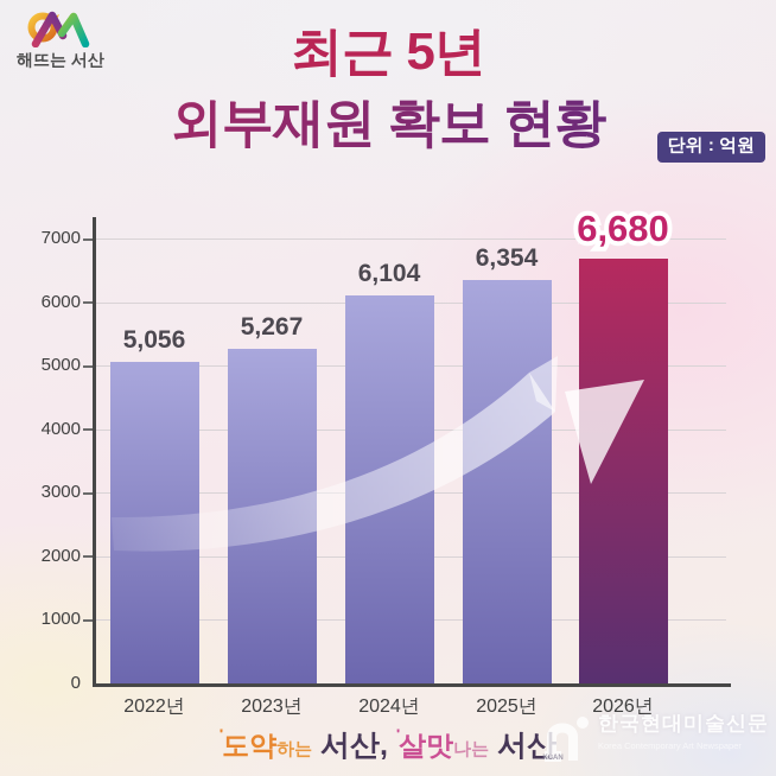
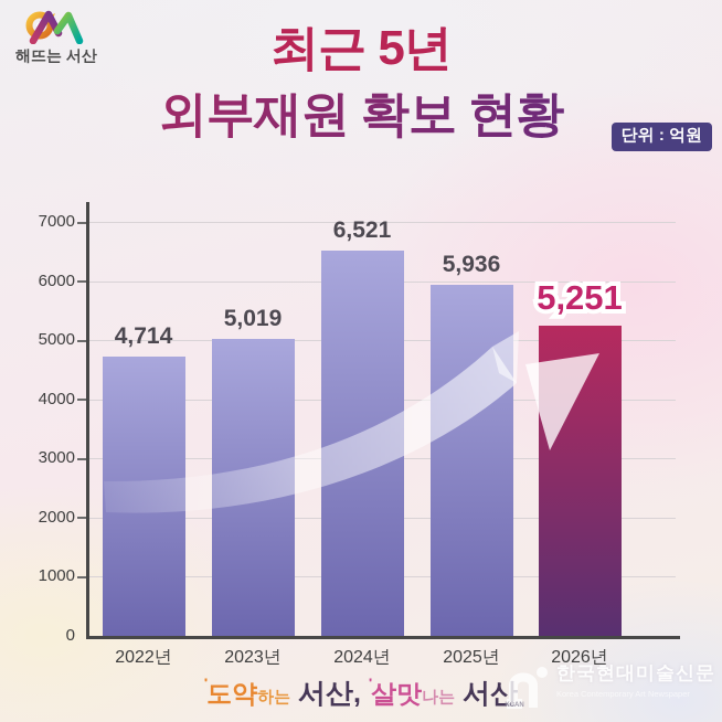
2022년: 5,056 -> 4,714
2023년: 5,267 -> 5,019
2024년: 6,104 -> 6,521
2025년: 6,354 -> 5,936
2026년: 6,680 -> 5,251
